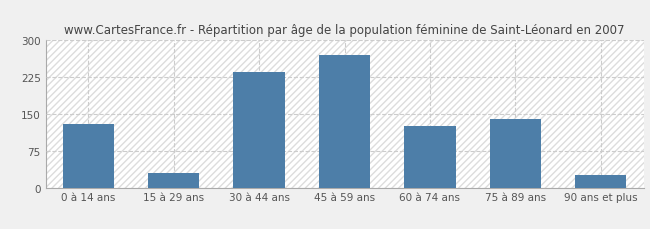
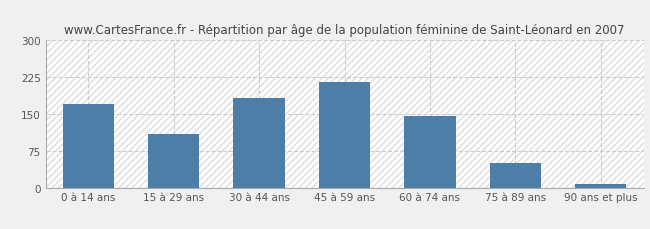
0 à 14 ans: 130 -> 170
15 à 29 ans: 30 -> 110
30 à 44 ans: 235 -> 183
45 à 59 ans: 270 -> 215
60 à 74 ans: 125 -> 145
75 à 89 ans: 140 -> 50
90 ans et plus: 25 -> 8
